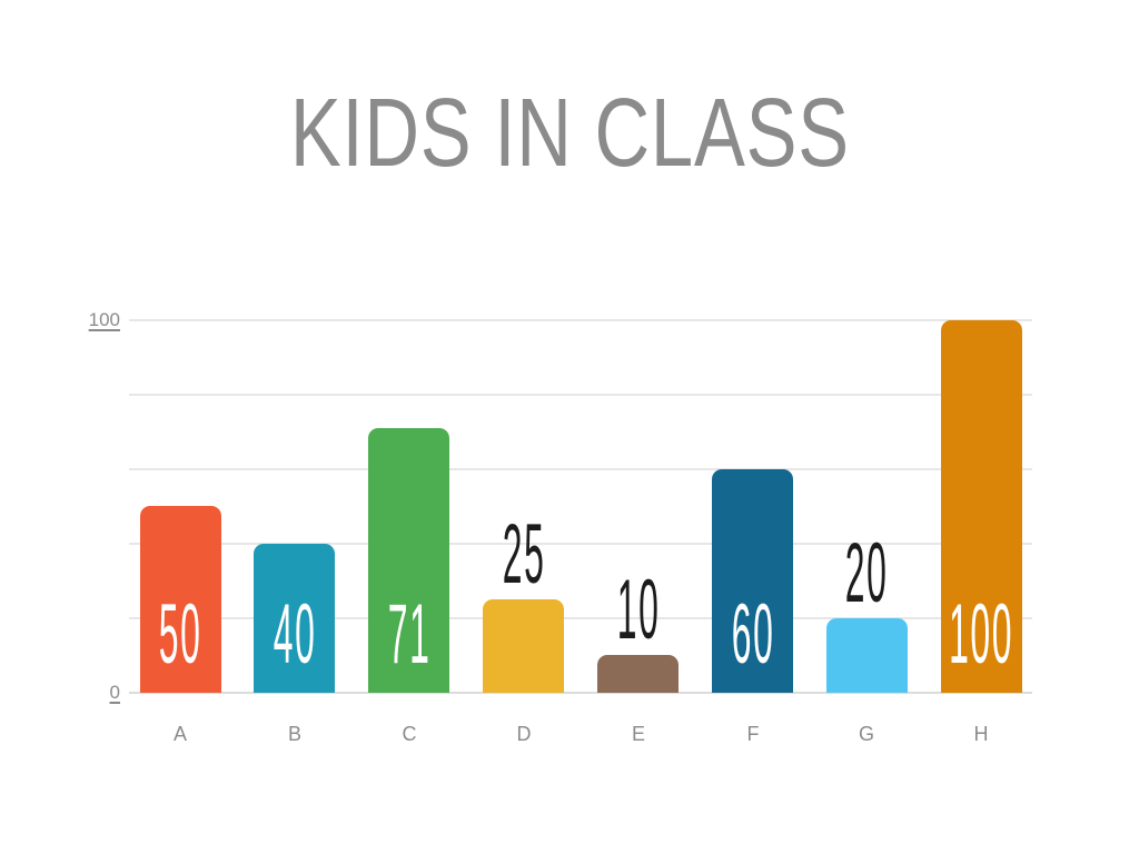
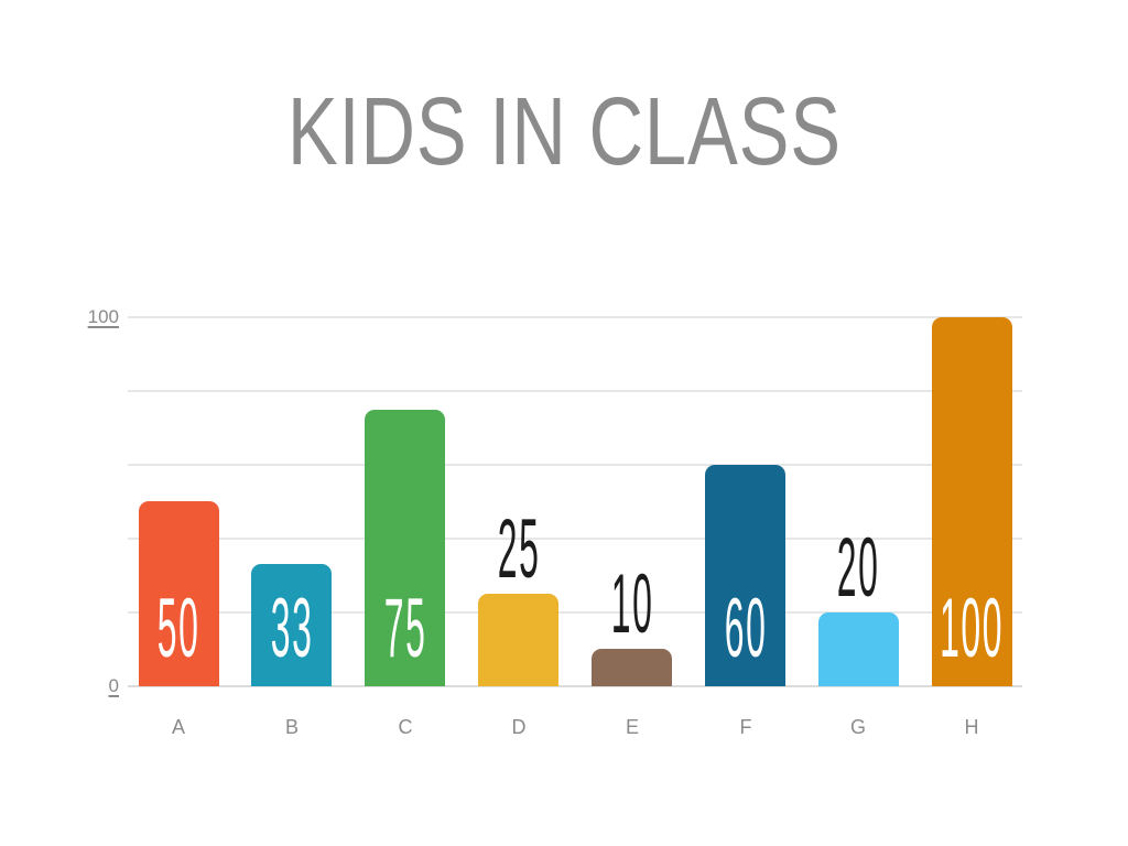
B: 40 -> 33
C: 71 -> 75
